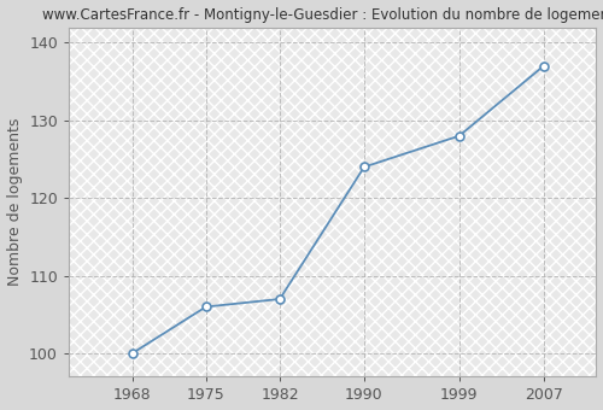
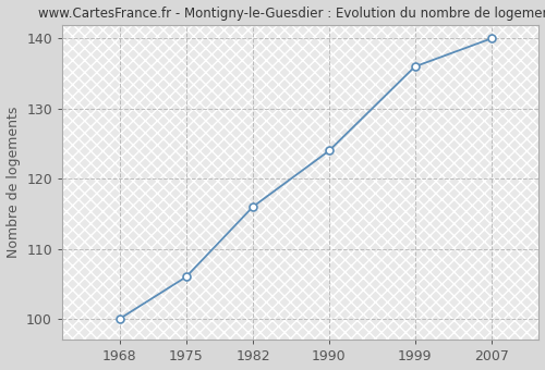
1982: 107 -> 116
1999: 128 -> 136
2007: 137 -> 140
